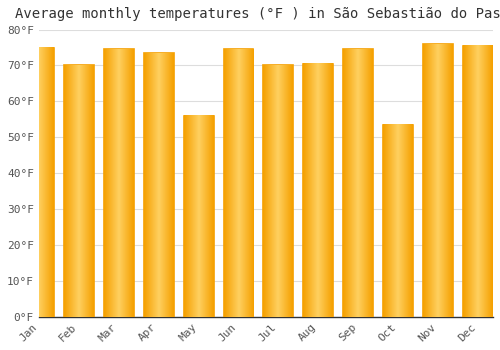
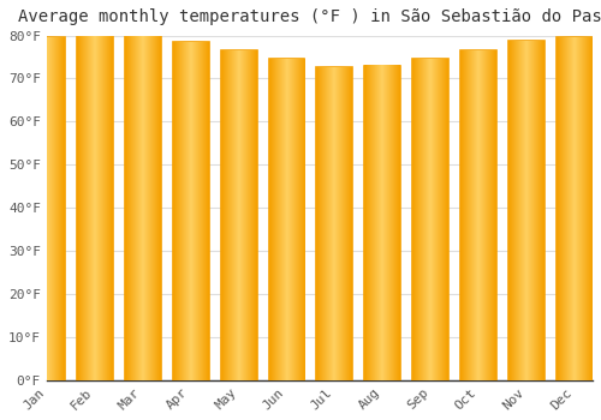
Jan: 75.0°F -> 79.5°F
Feb: 70.0°F -> 80.0°F
Mar: 74.5°F -> 80.0°F
Apr: 73.5°F -> 78.5°F
May: 56.0°F -> 76.5°F
Jul: 70.0°F -> 72.5°F
Aug: 70.5°F -> 73.0°F
Oct: 53.5°F -> 76.5°F
Nov: 76.0°F -> 78.8°F
Dec: 75.5°F -> 79.5°F
